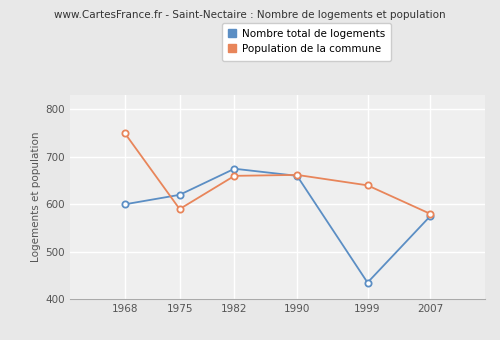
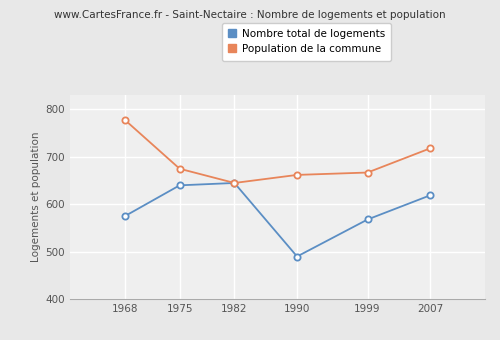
Nombre total de logements/1968: 600 -> 575
Population de la commune/1968: 750 -> 778
Nombre total de logements/1975: 620 -> 640
Population de la commune/1975: 590 -> 675
Nombre total de logements/1982: 675 -> 645
Population de la commune/1982: 660 -> 645
Nombre total de logements/1990: 660 -> 490
Nombre total de logements/1999: 435 -> 568
Population de la commune/1999: 640 -> 667
Nombre total de logements/2007: 575 -> 619
Population de la commune/2007: 580 -> 718
